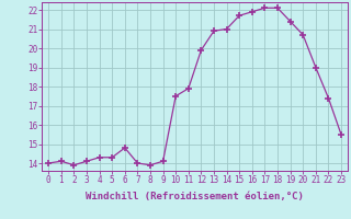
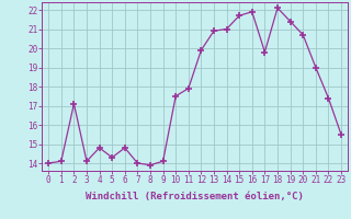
2: 13.9 -> 17.1
4: 14.3 -> 14.8
17: 22.1 -> 19.8
